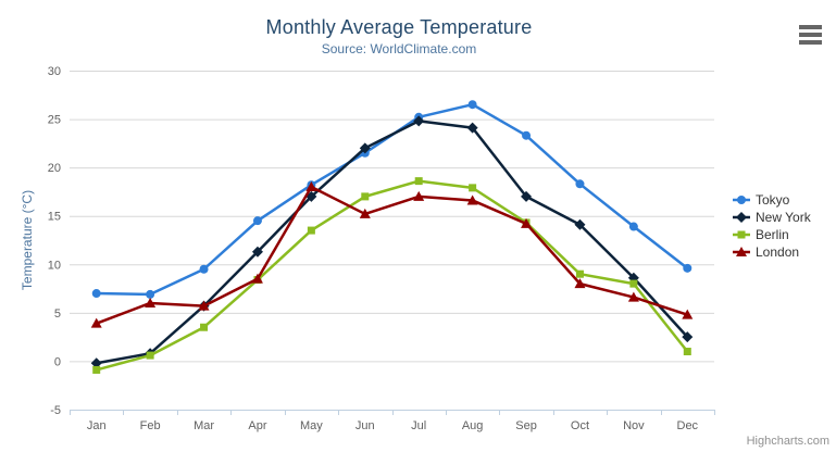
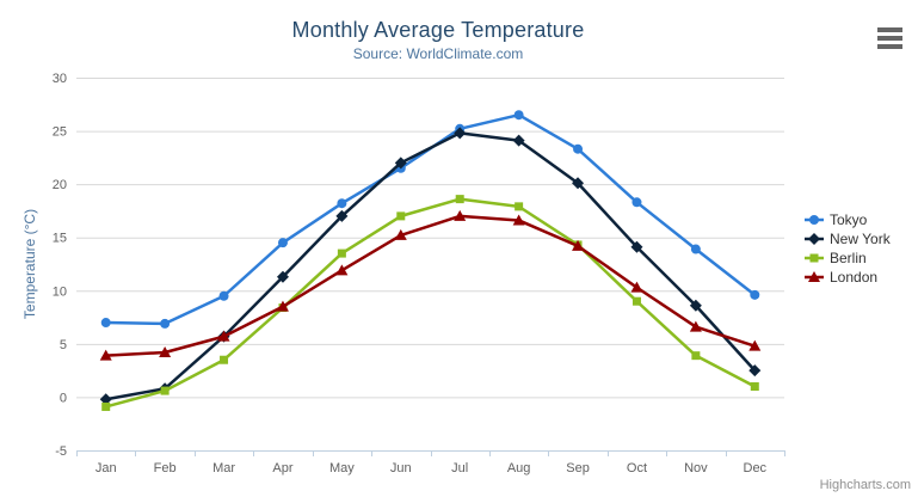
London/Feb: 6 -> 4
London/May: 18 -> 12
New York/Sep: 17 -> 20
London/Oct: 8 -> 10
Berlin/Nov: 8 -> 4
